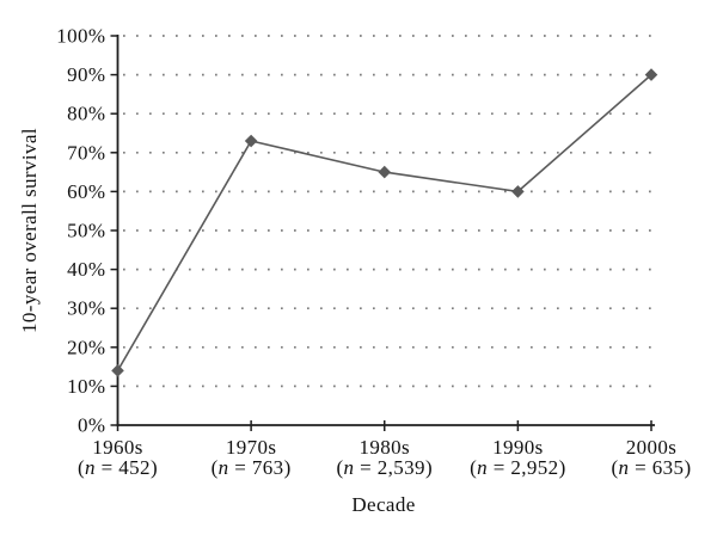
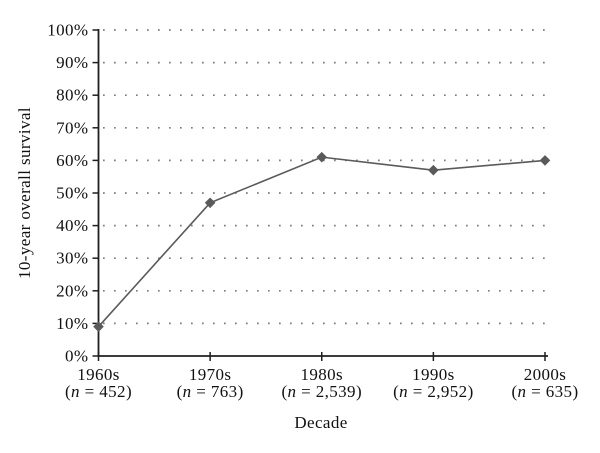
1960s: 14% -> 9%
1970s: 73% -> 47%
1980s: 65% -> 61%
1990s: 60% -> 57%
2000s: 90% -> 60%
